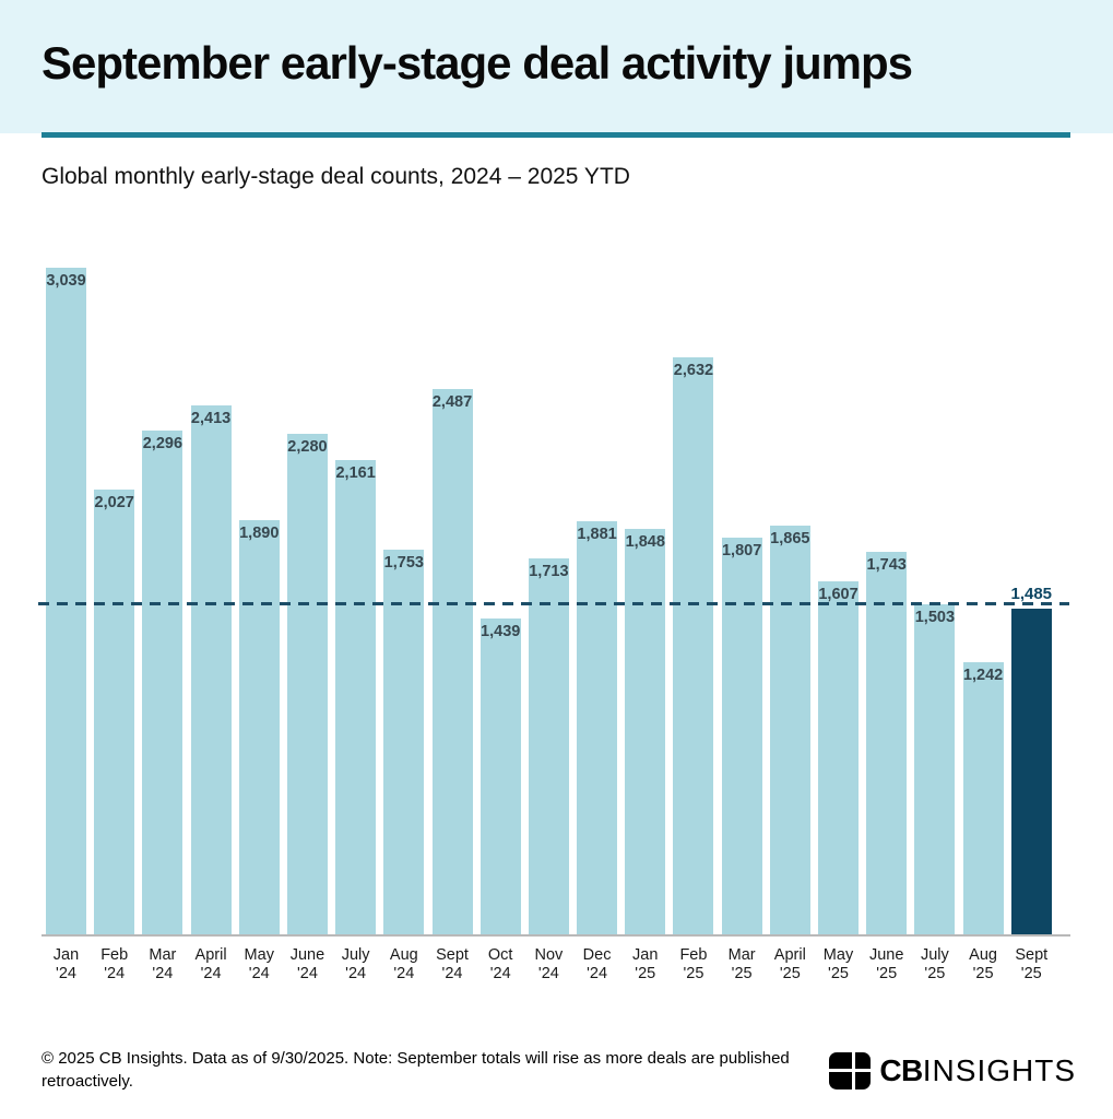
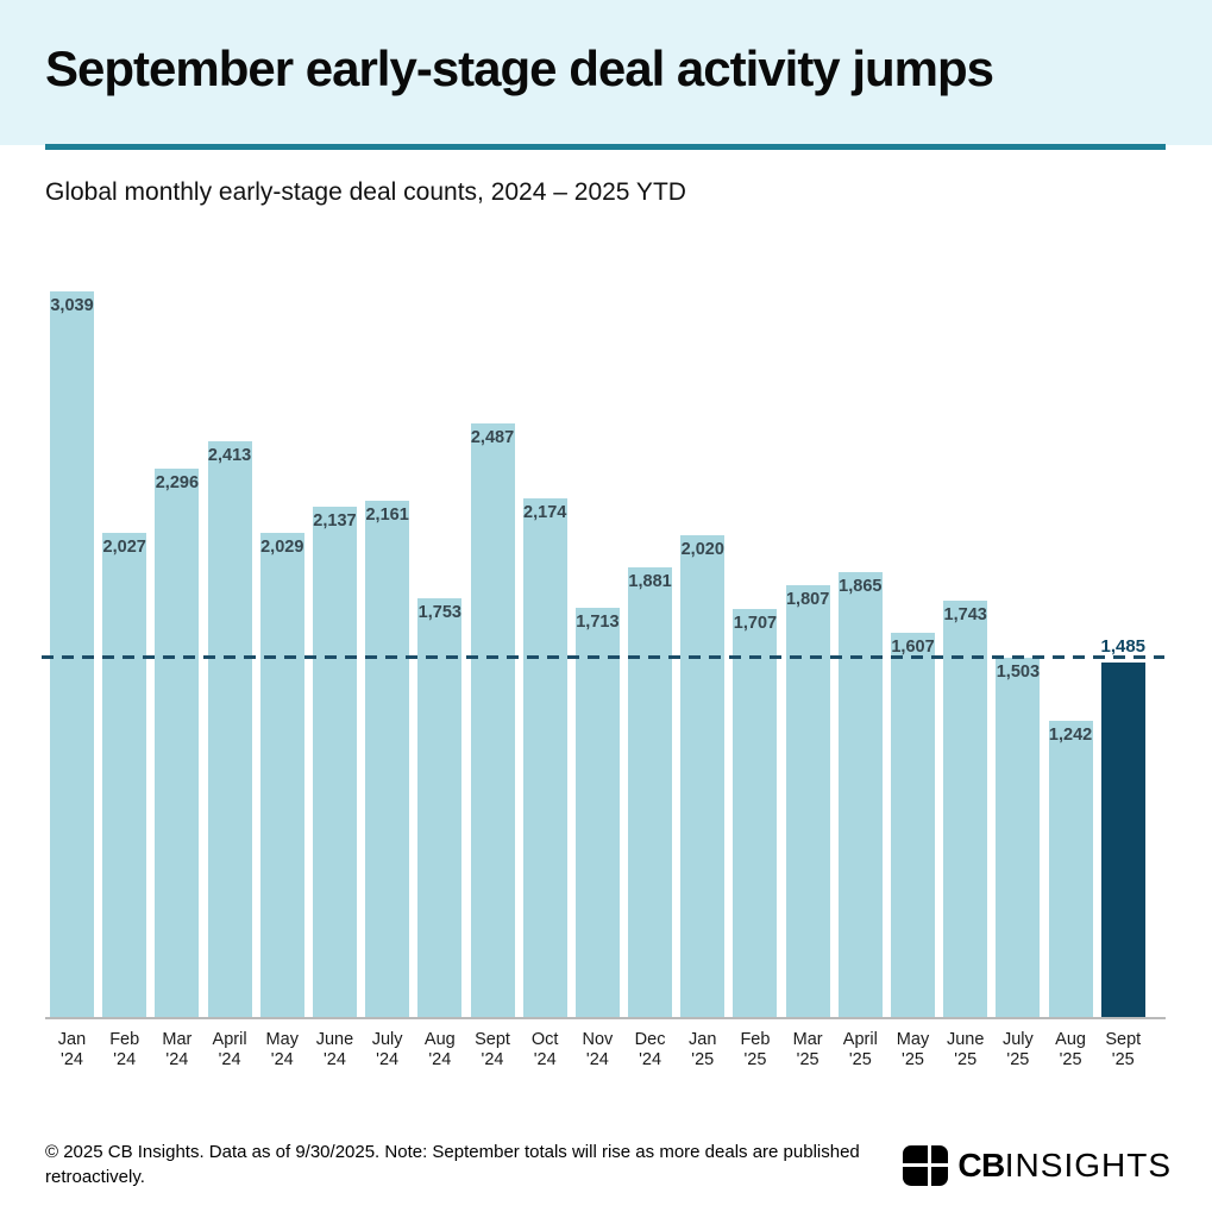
May '24: 1,890 -> 2,029
June '24: 2,280 -> 2,137
Oct '24: 1,439 -> 2,174
Jan '25: 1,848 -> 2,020
Feb '25: 2,632 -> 1,707
